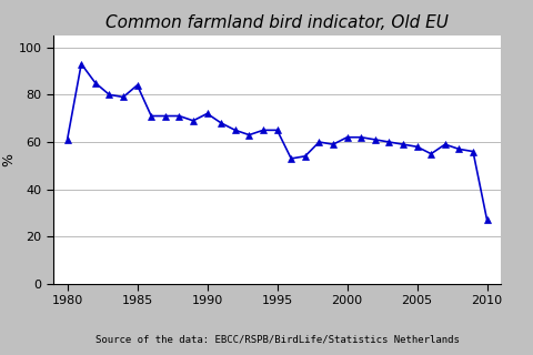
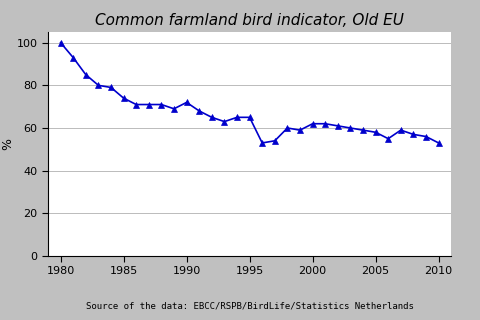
1980: 61 -> 100
1985: 84 -> 74
2010: 27 -> 53
